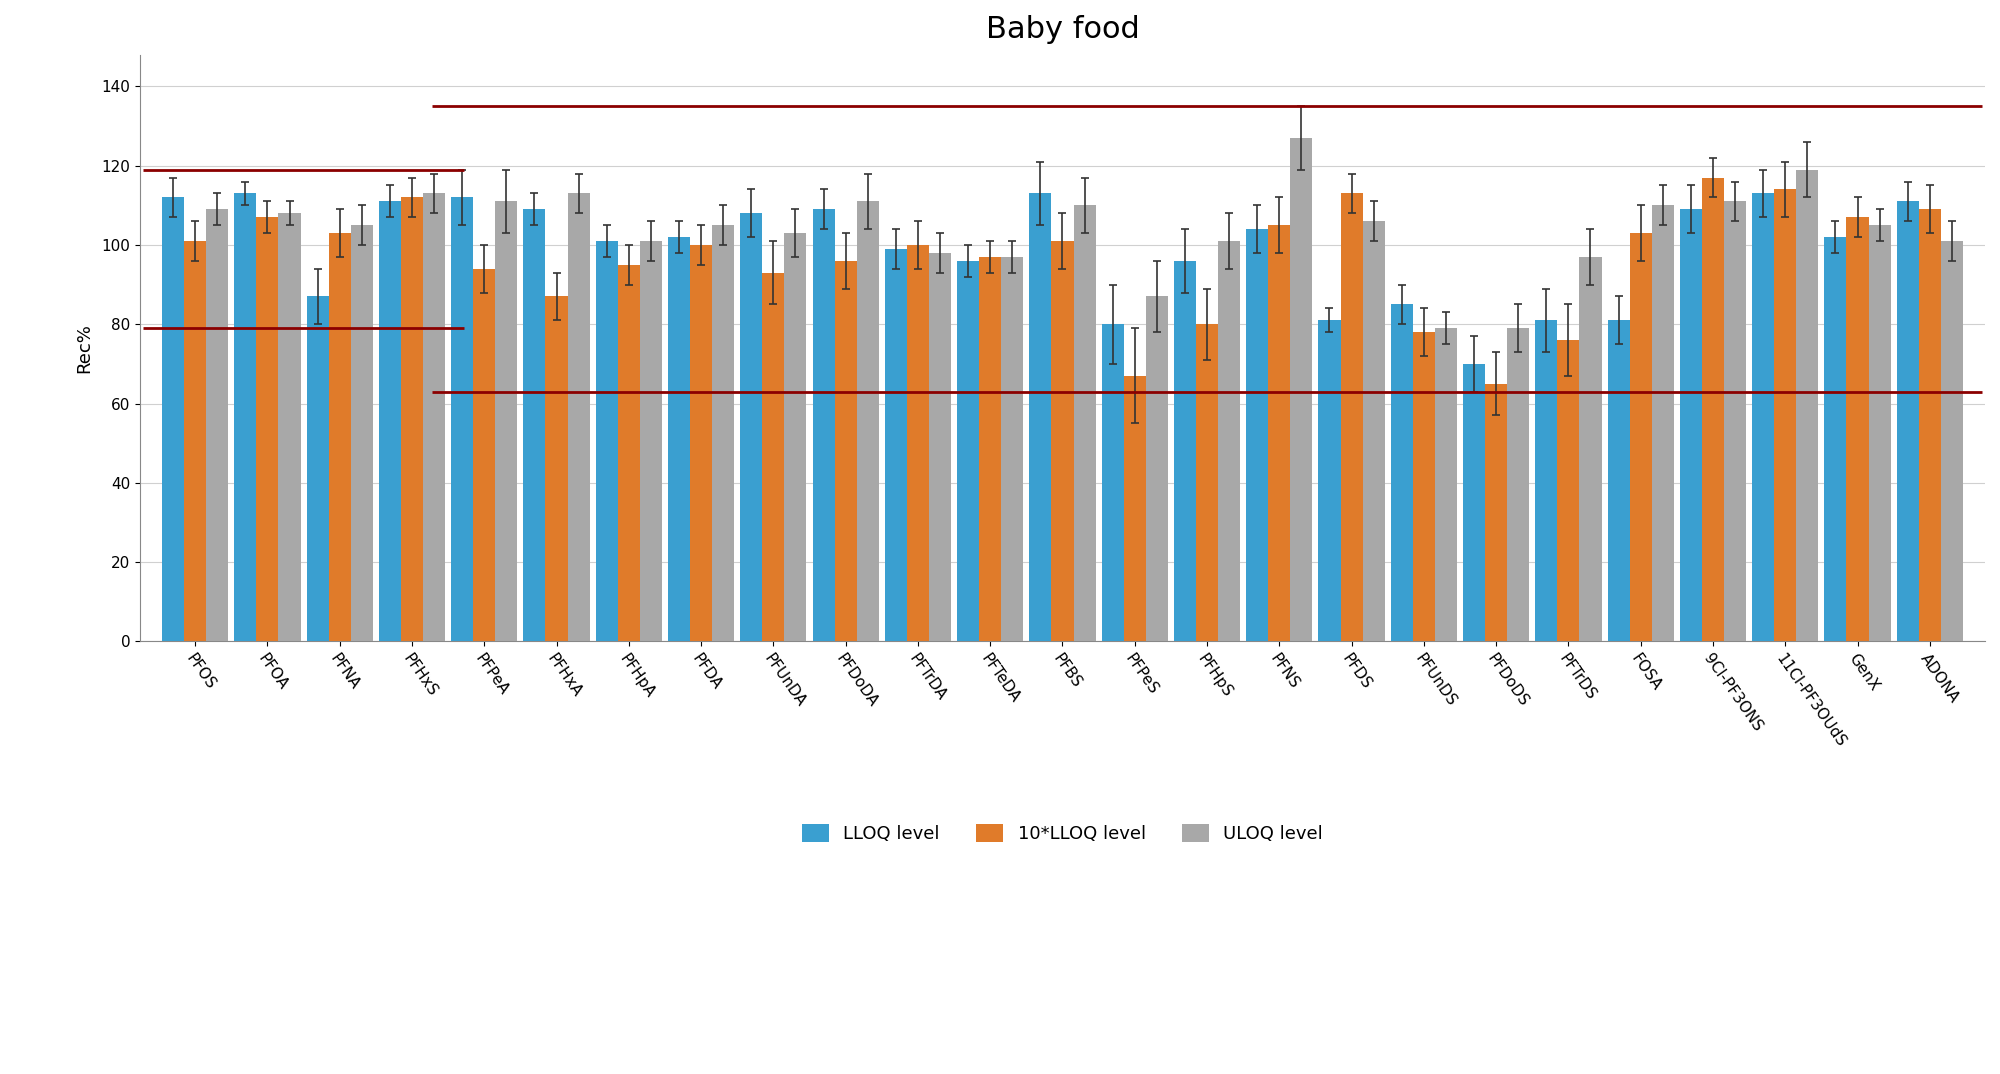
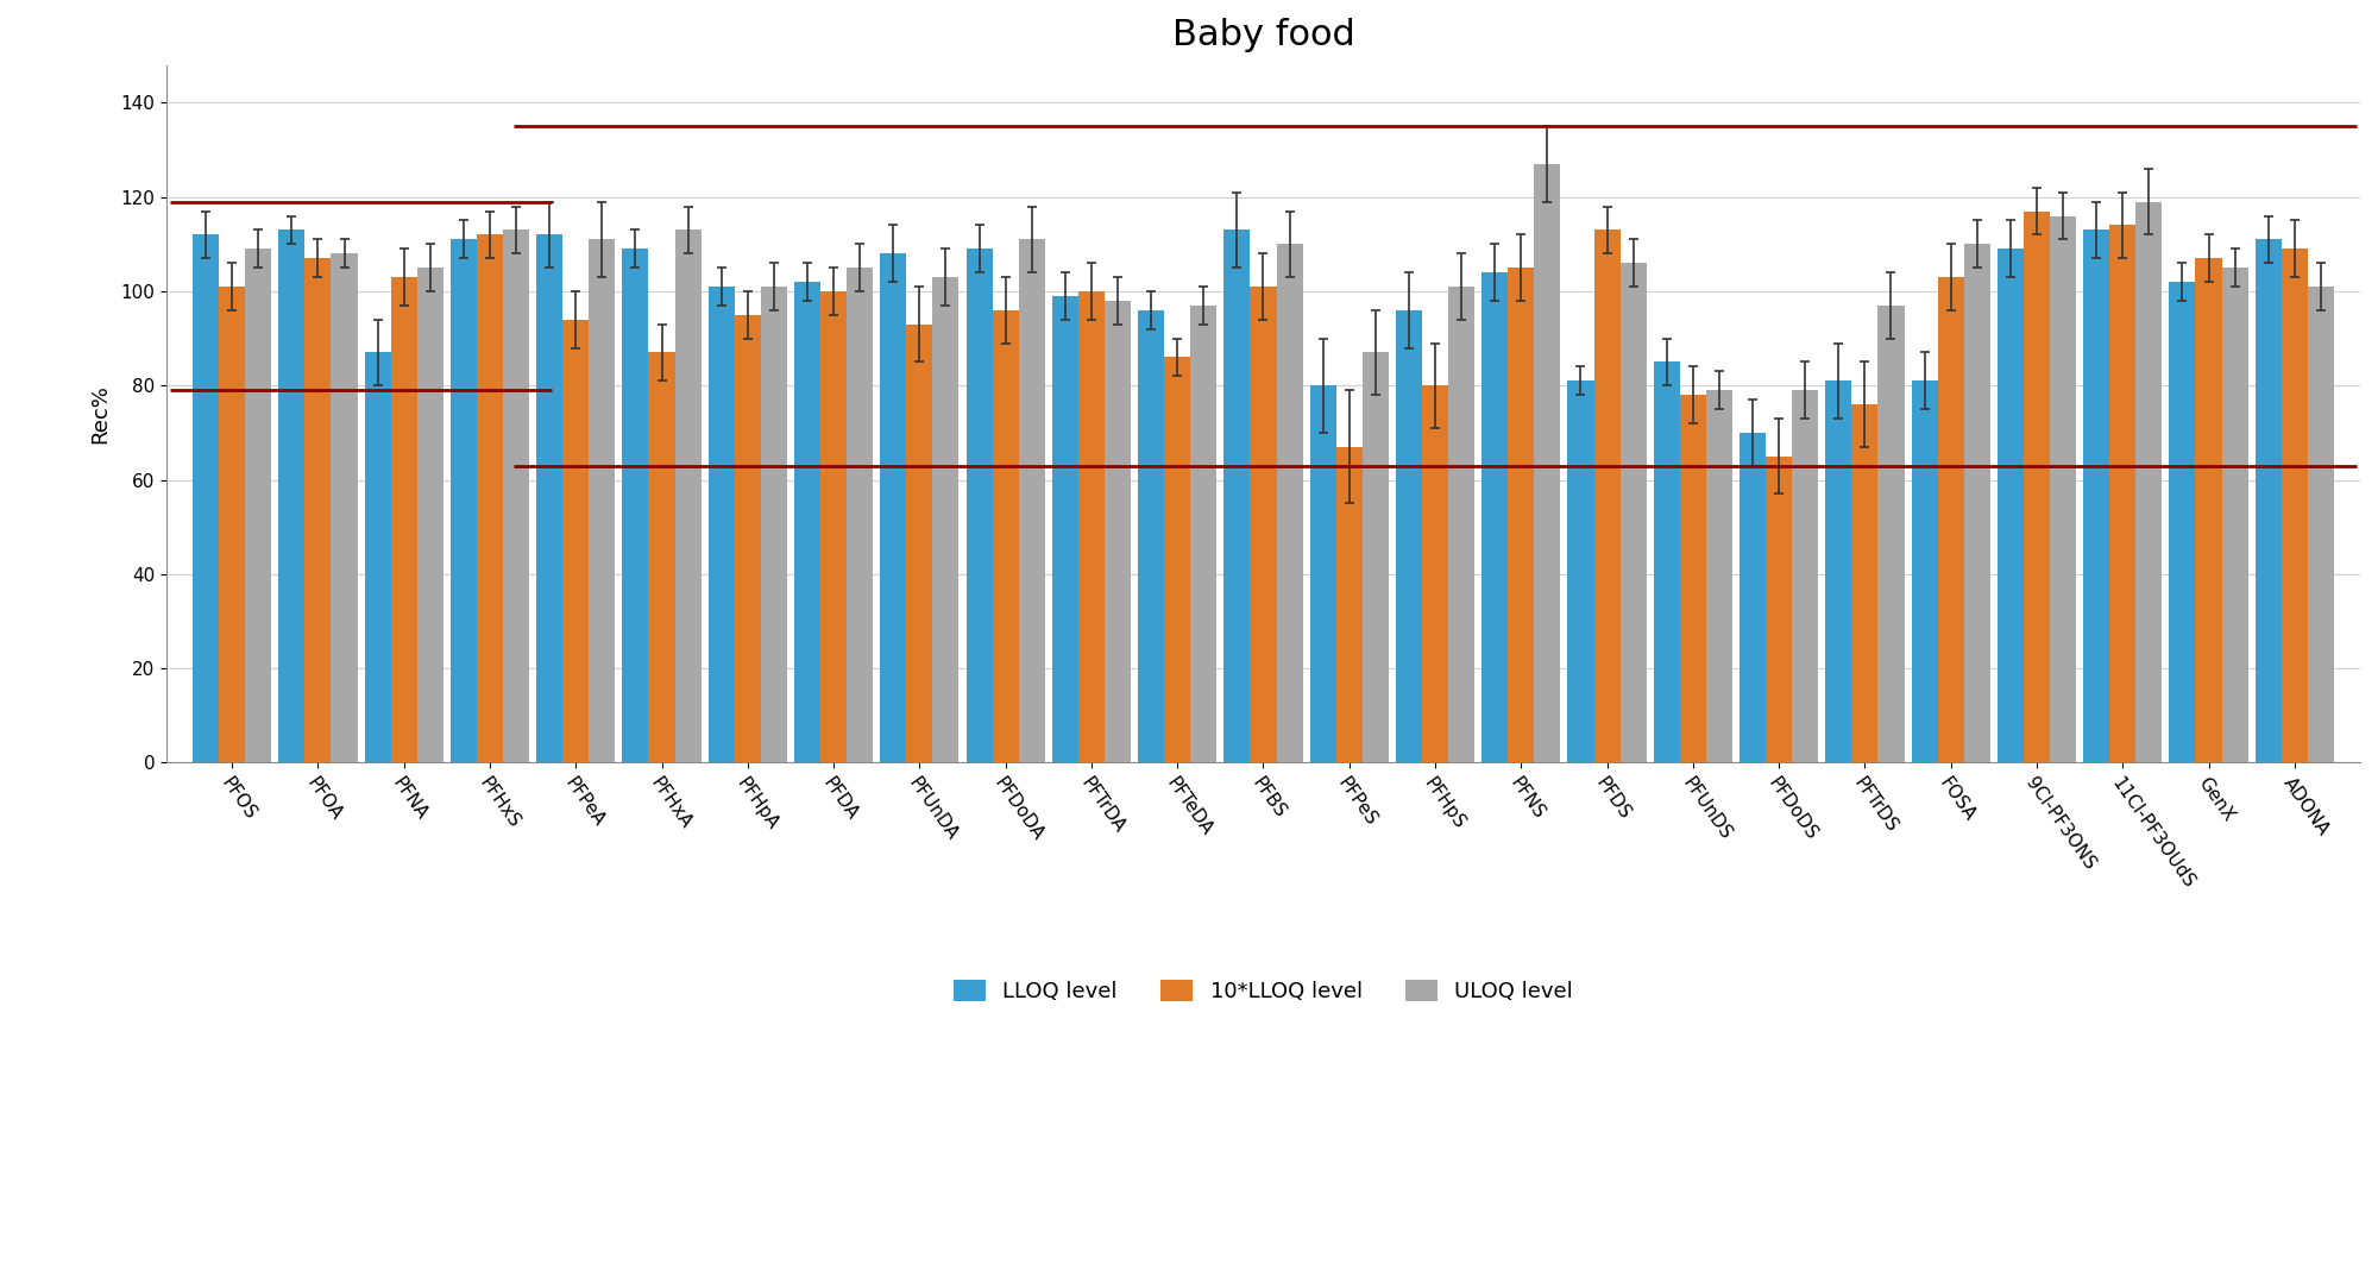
10*LLOQ level/PFTeDA: 97 -> 86
ULOQ level/9Cl-PF3ONS: 111 -> 116
